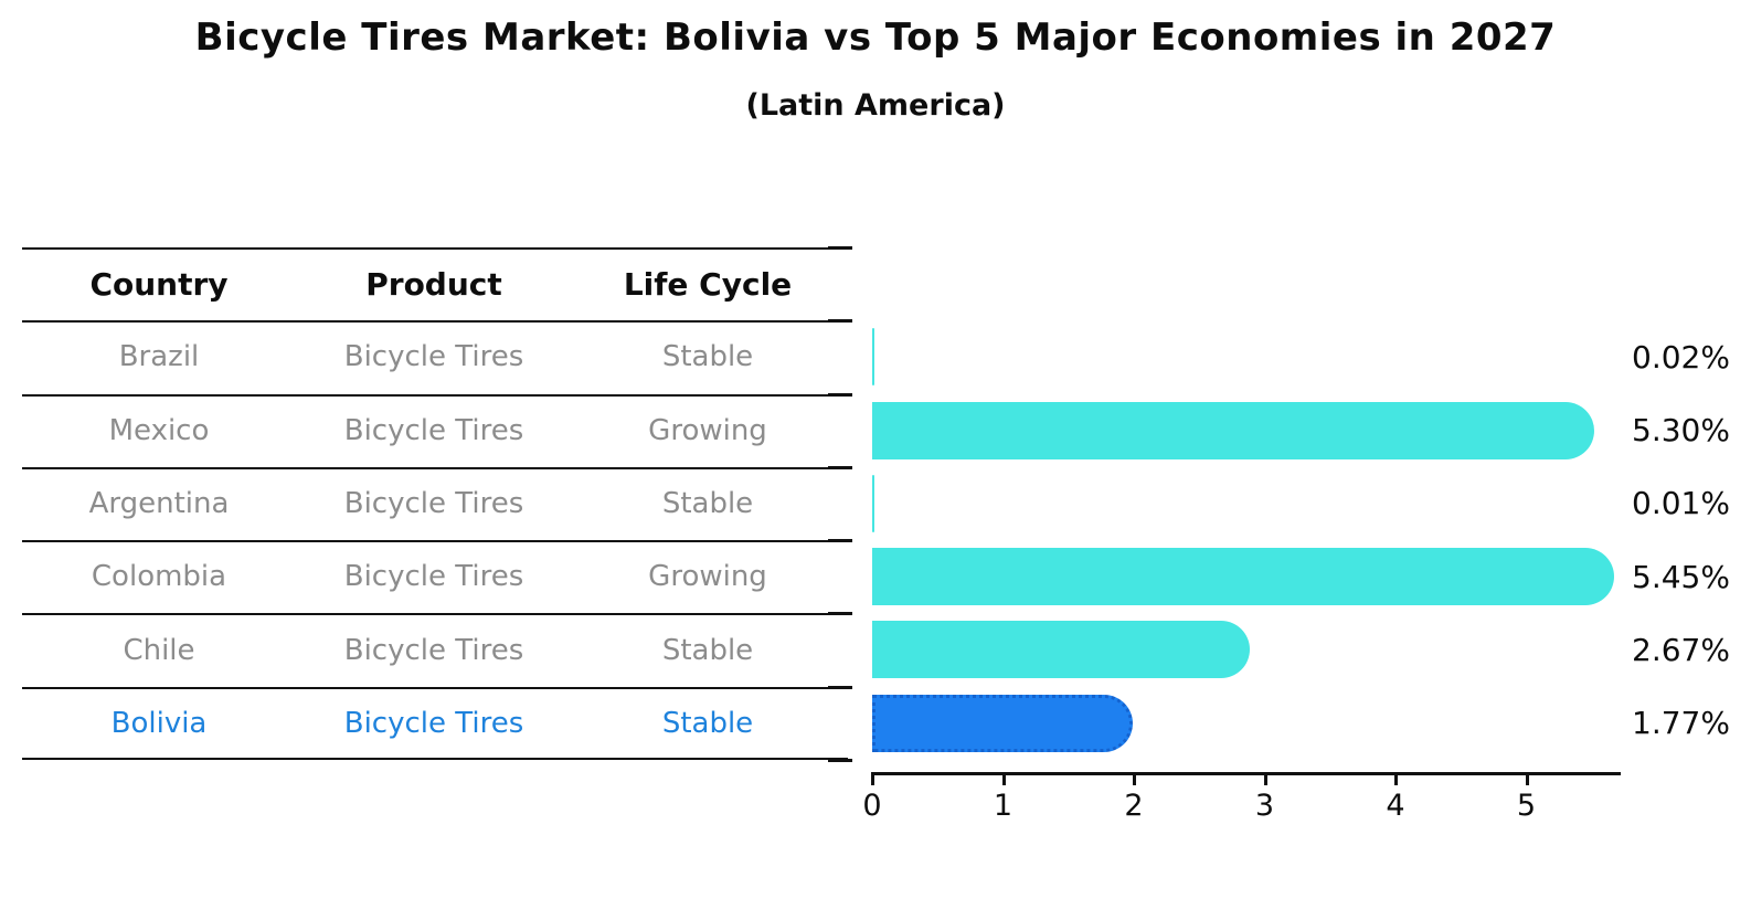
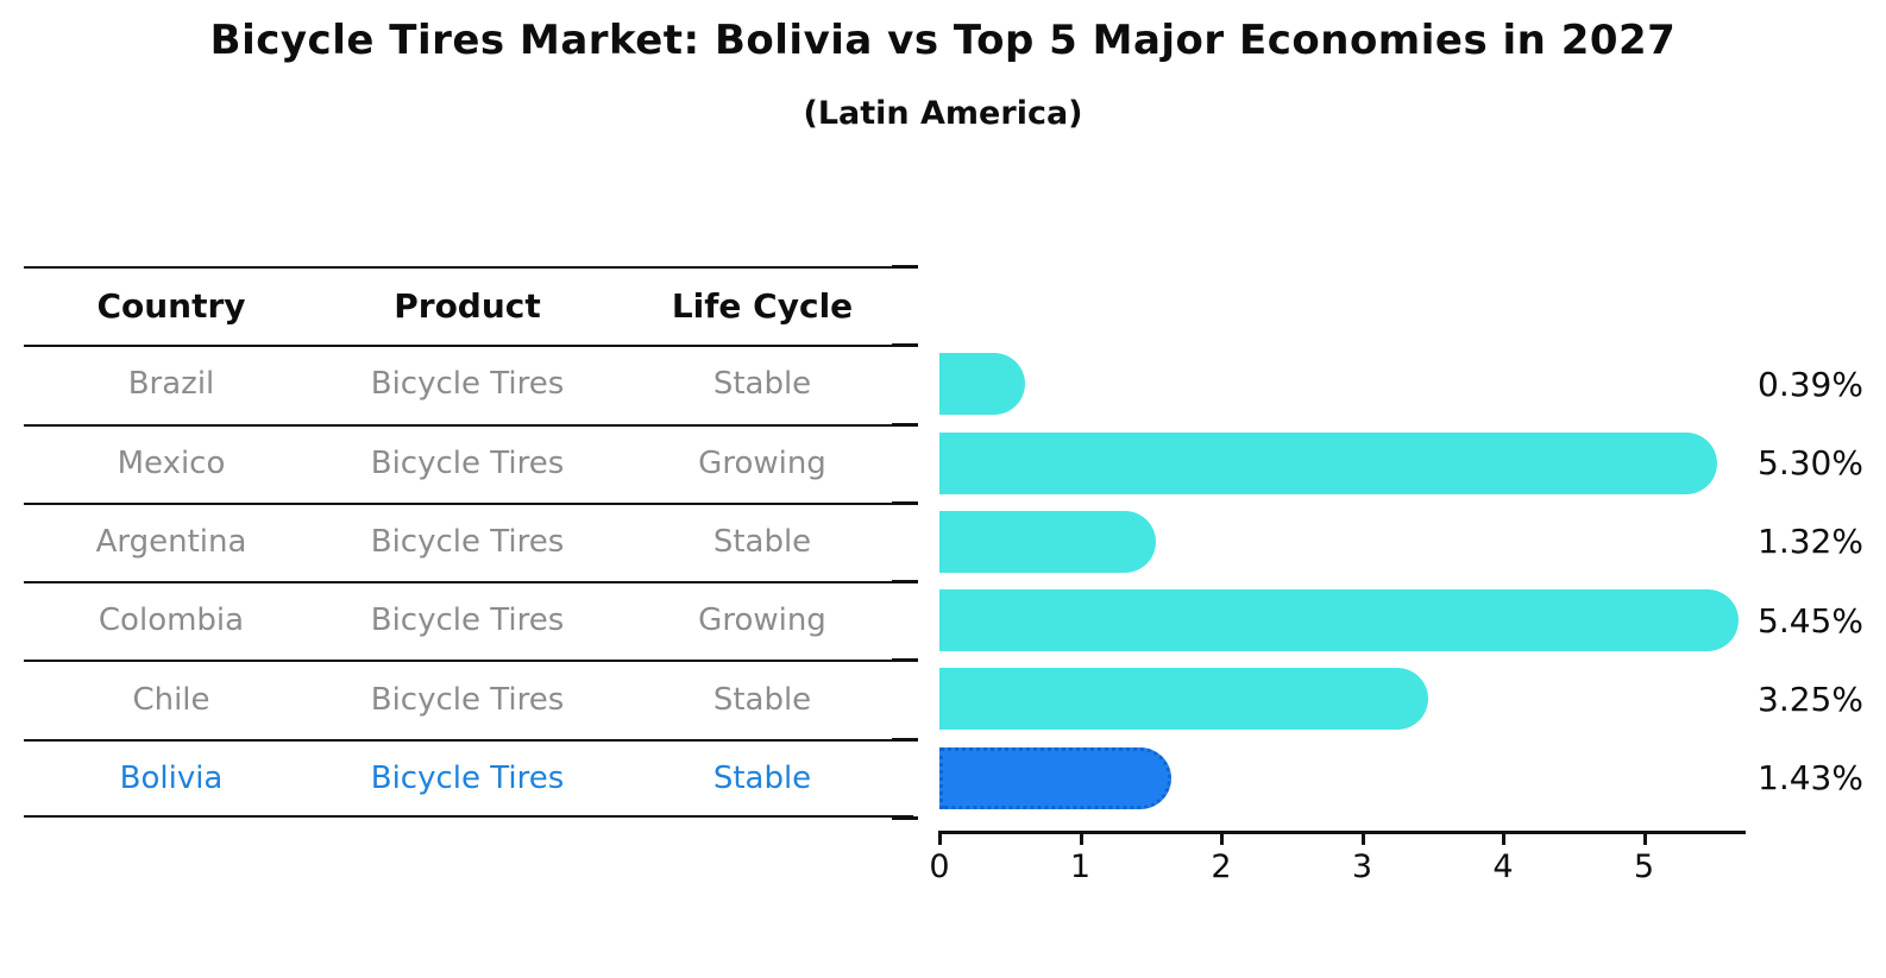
Brazil: 0.02% -> 0.39%
Argentina: 0.01% -> 1.32%
Chile: 2.67% -> 3.25%
Bolivia: 1.77% -> 1.43%
